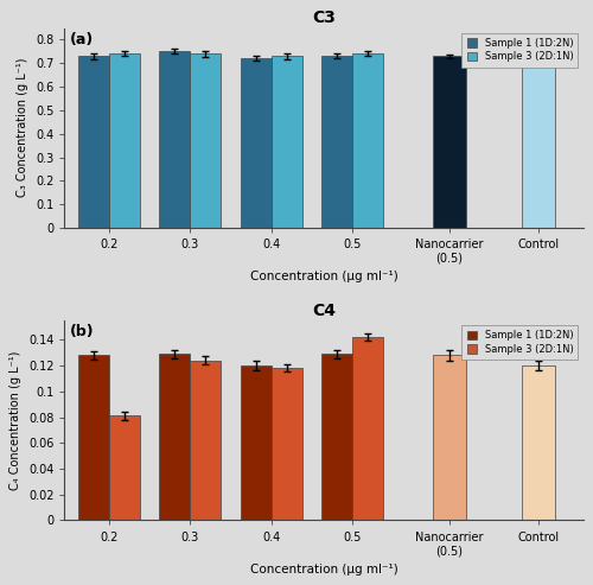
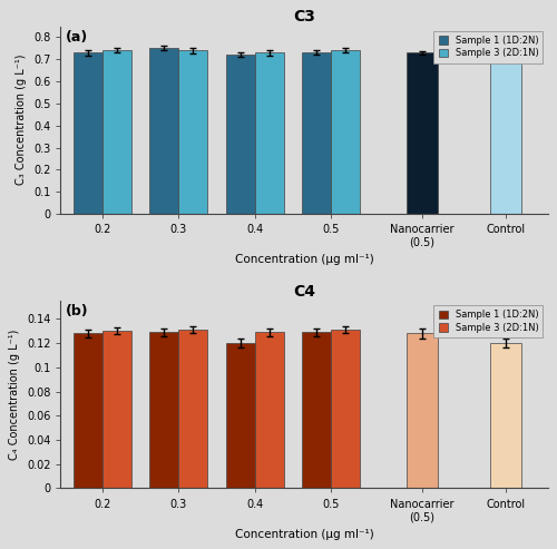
C4/Sample 3 (2D:1N)/0.2: 0.081 -> 0.130
C4/Sample 3 (2D:1N)/0.3: 0.124 -> 0.131
C4/Sample 3 (2D:1N)/0.4: 0.118 -> 0.129
C4/Sample 3 (2D:1N)/0.5: 0.142 -> 0.131
